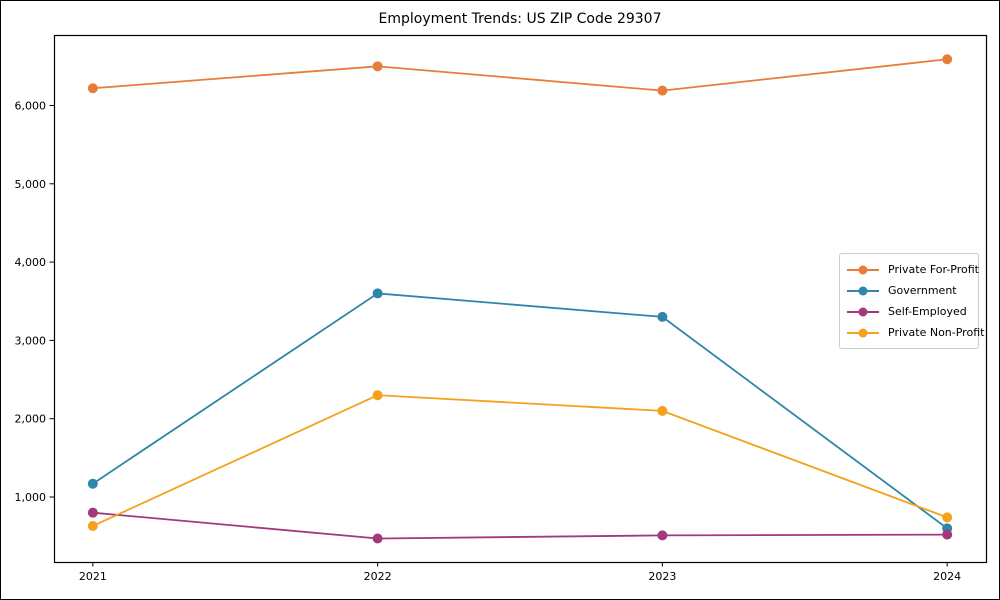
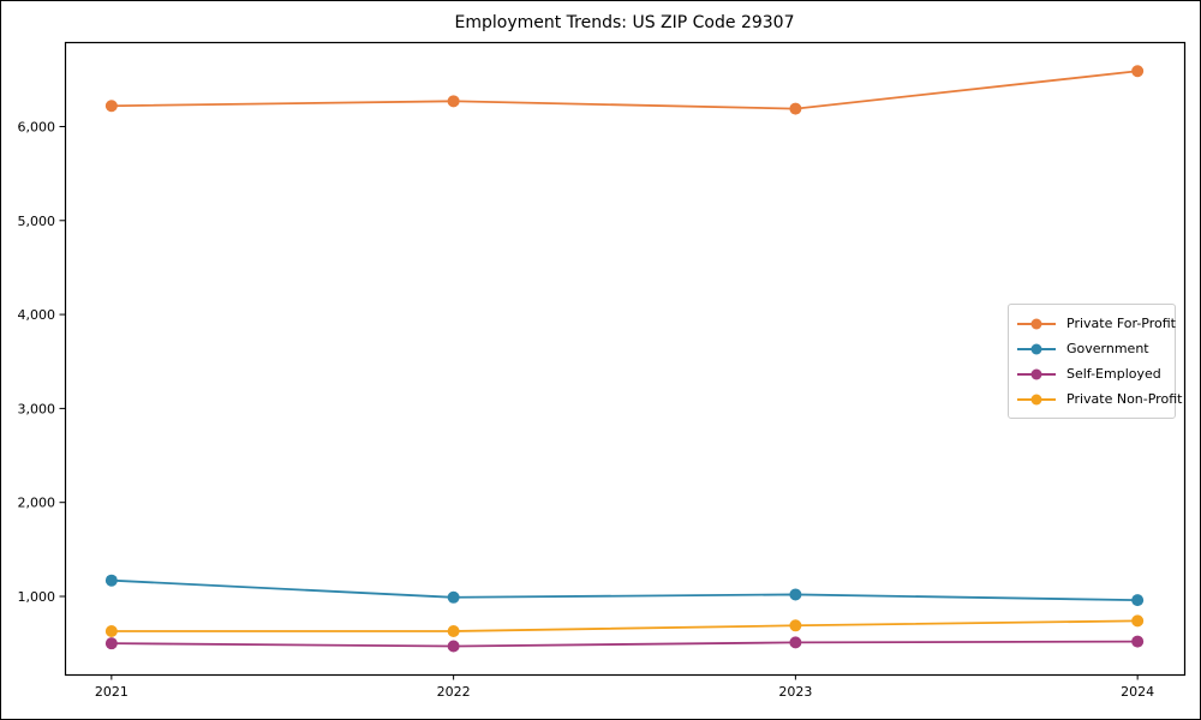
Self-Employed/2021: 800 -> 500
Private For-Profit/2022: 6500 -> 6300
Government/2022: 3600 -> 1000
Private Non-Profit/2022: 2300 -> 600
Government/2023: 3300 -> 1000
Private Non-Profit/2023: 2100 -> 700
Government/2024: 600 -> 1000
